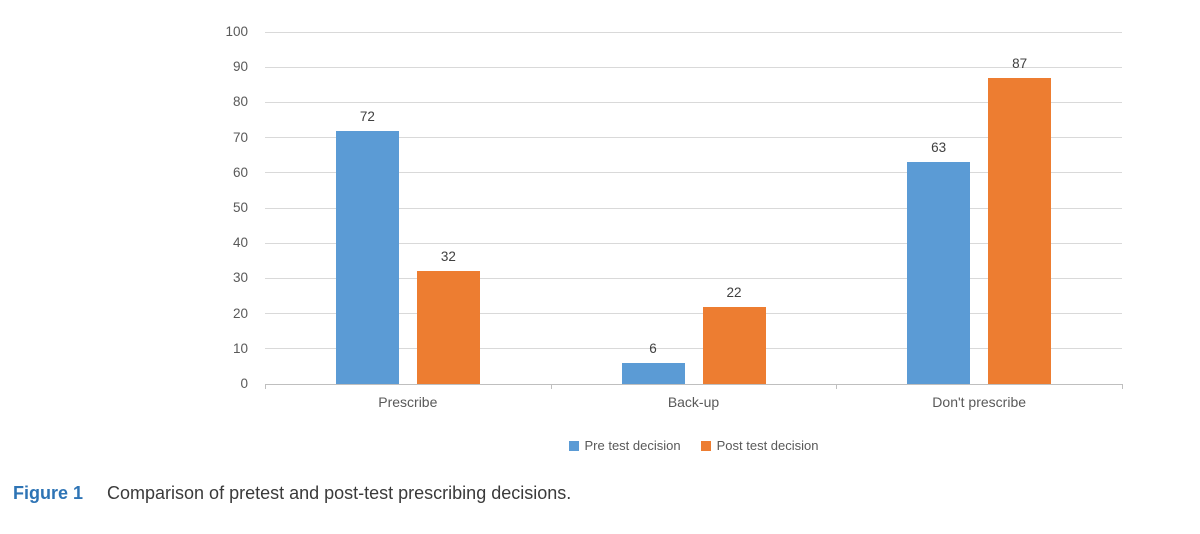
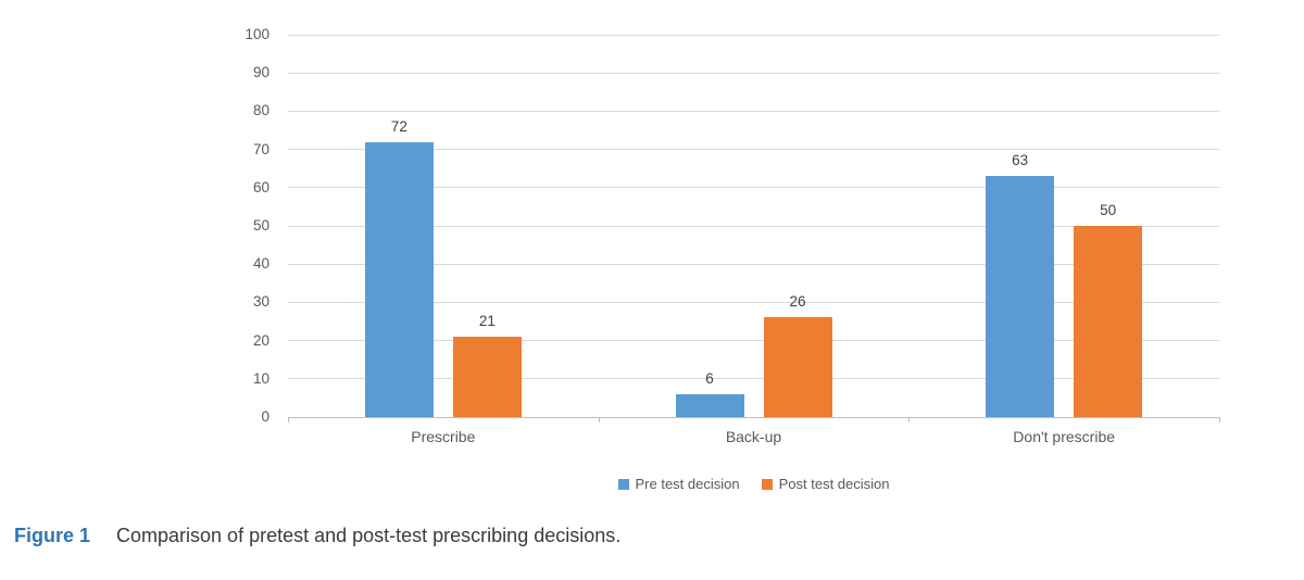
Post test decision/Prescribe: 32 -> 21
Post test decision/Back-up: 22 -> 26
Post test decision/Don't prescribe: 87 -> 50
